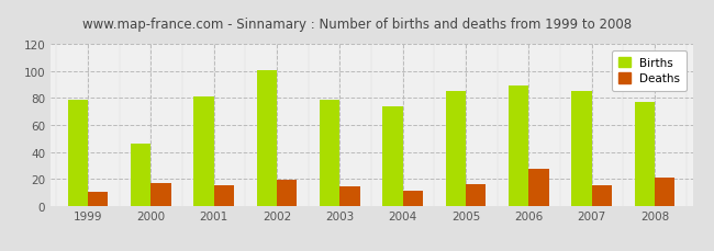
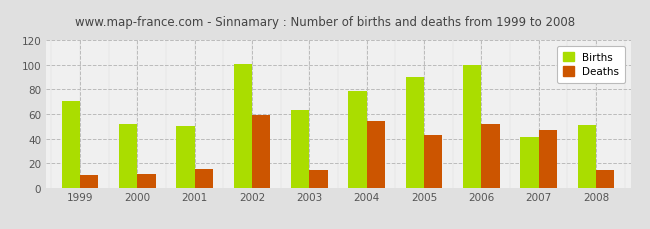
Births/1999: 79 -> 71
Births/2000: 46 -> 52
Deaths/2000: 17 -> 11
Births/2001: 81 -> 50
Deaths/2002: 19 -> 59
Births/2003: 79 -> 63
Births/2004: 74 -> 79
Deaths/2004: 11 -> 54
Births/2005: 85 -> 90
Deaths/2005: 16 -> 43
Births/2006: 89 -> 100
Deaths/2006: 27 -> 52
Births/2007: 85 -> 41
Deaths/2007: 15 -> 47
Births/2008: 77 -> 51
Deaths/2008: 21 -> 14
